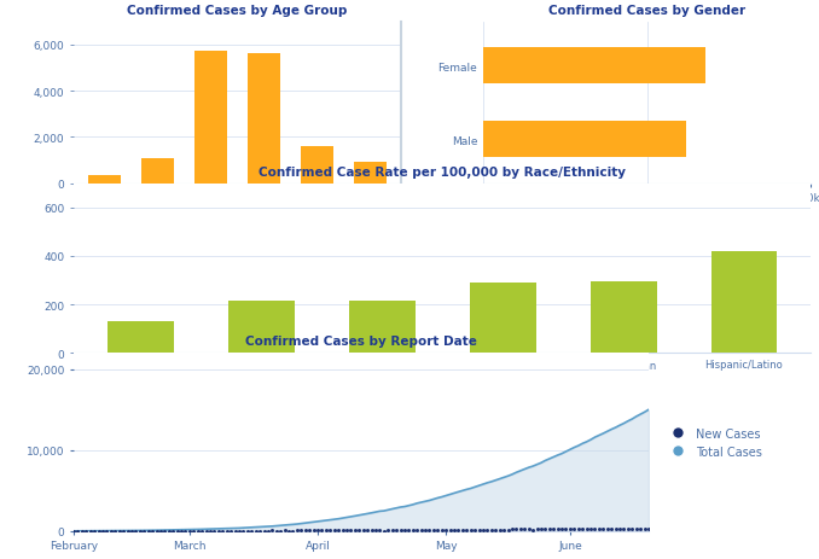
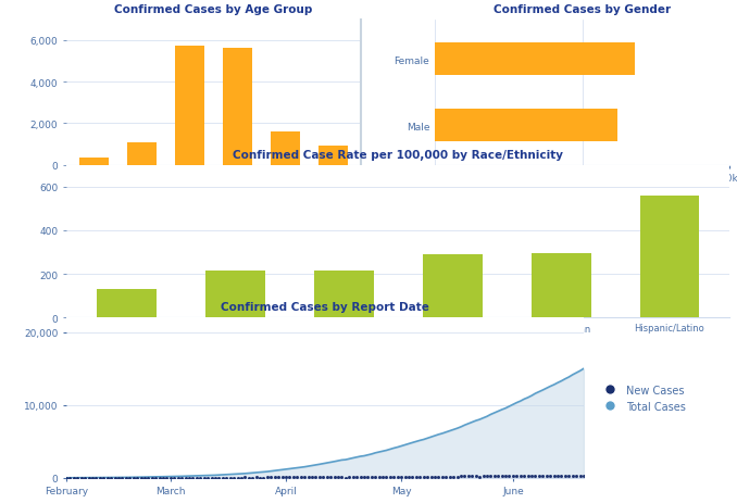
Confirmed Case Rate per 100,000 by Race/Ethnicity/Hispanic/Latino: 420 -> 560
